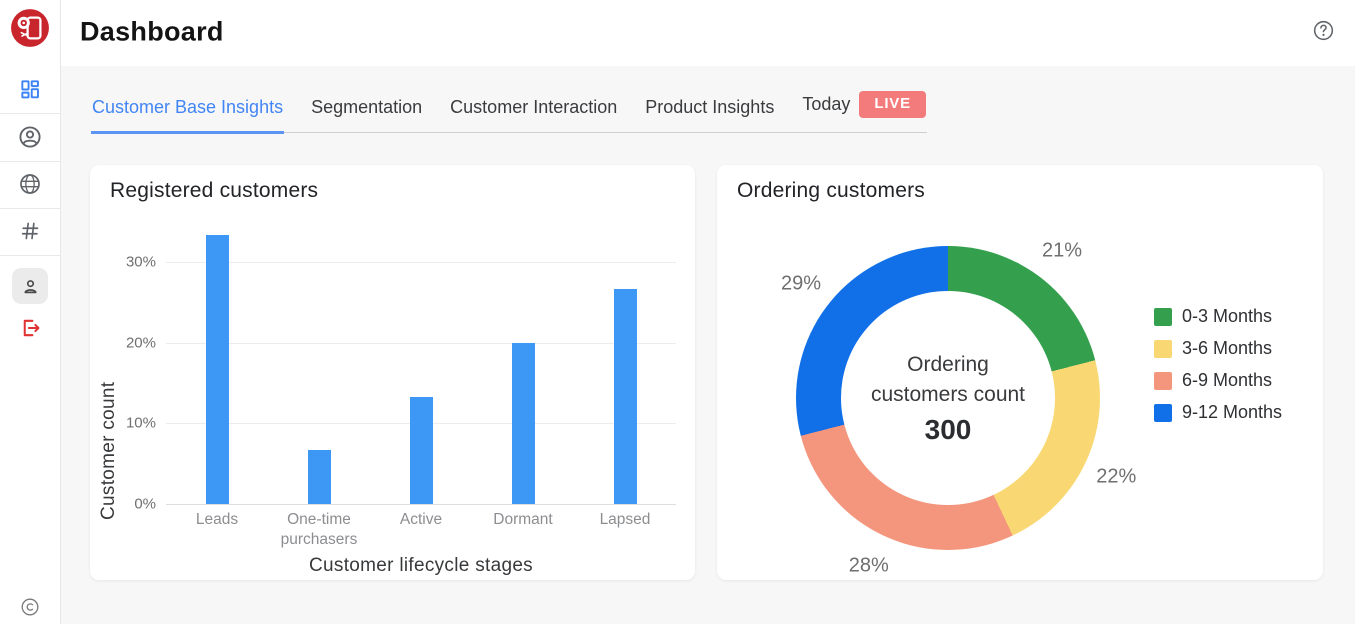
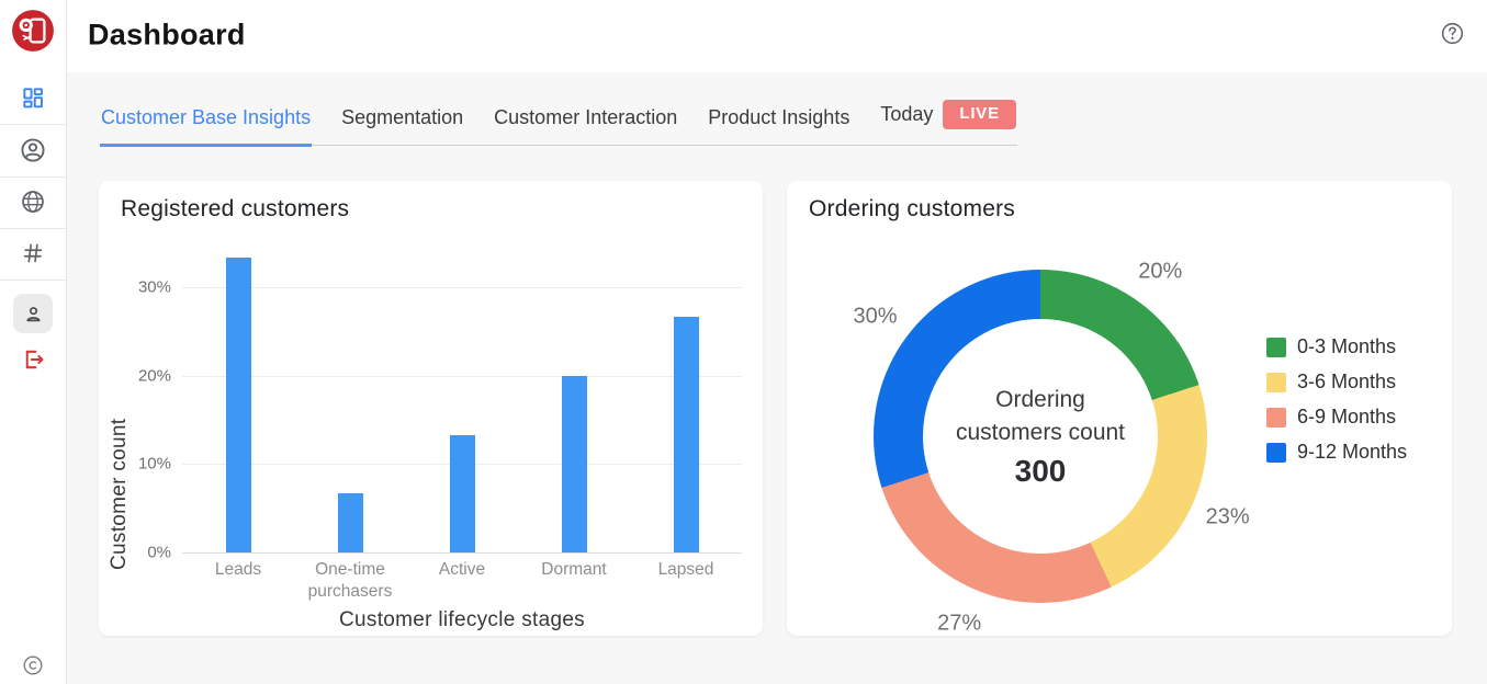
Ordering customers/0-3 Months: 21% -> 20%
Ordering customers/3-6 Months: 22% -> 23%
Ordering customers/6-9 Months: 28% -> 27%
Ordering customers/9-12 Months: 29% -> 30%
